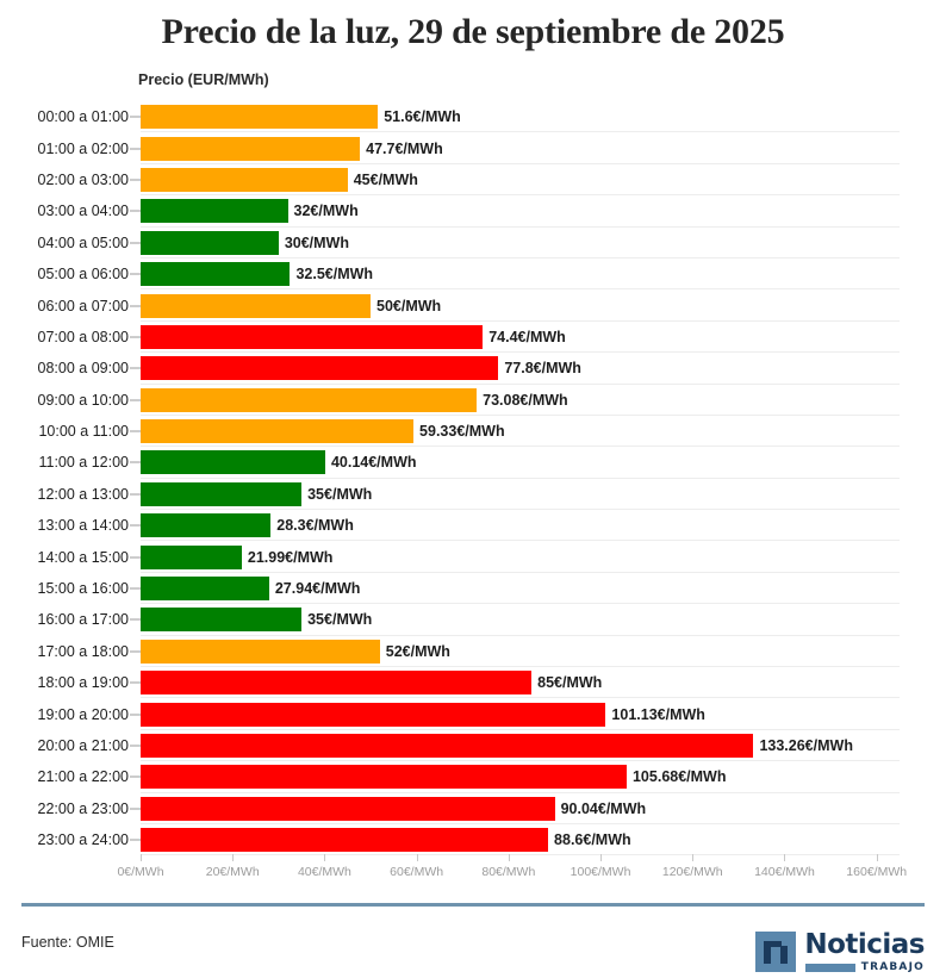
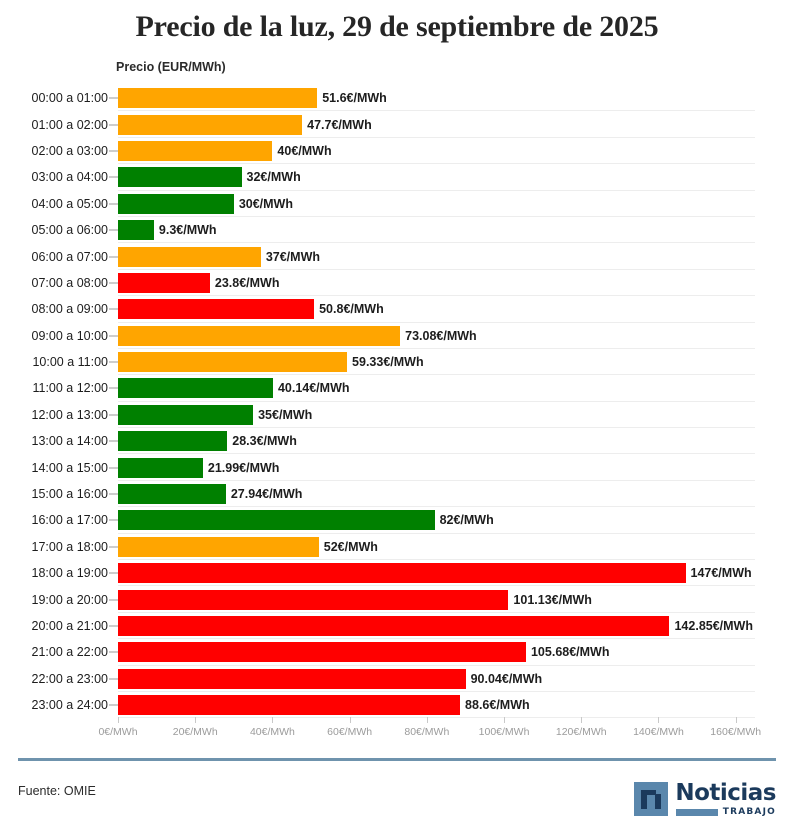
02:00 a 03:00: 45 -> 40
05:00 a 06:00: 32.5 -> 9.3
06:00 a 07:00: 50 -> 37
07:00 a 08:00: 74.4 -> 23.8
08:00 a 09:00: 77.8 -> 50.8
16:00 a 17:00: 35 -> 82
18:00 a 19:00: 85 -> 147
20:00 a 21:00: 133.26 -> 142.85
